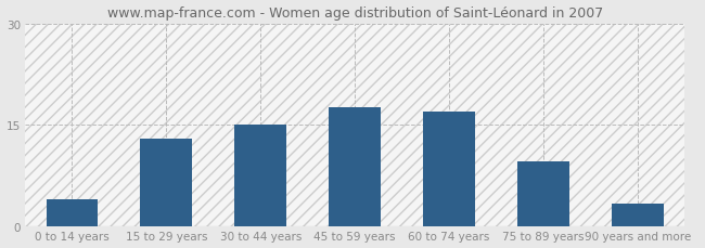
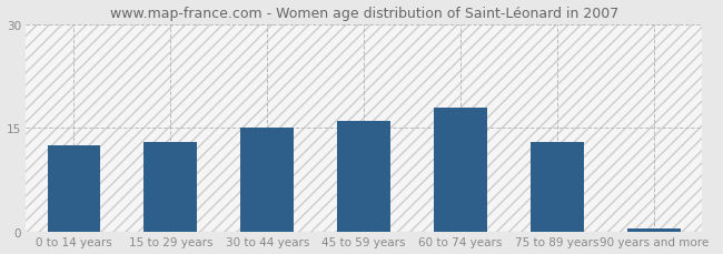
0 to 14 years: 4.0 -> 12.5
45 to 59 years: 17.6 -> 16.0
60 to 74 years: 17.0 -> 18.0
75 to 89 years: 9.6 -> 13.0
90 years and more: 3.4 -> 0.5
